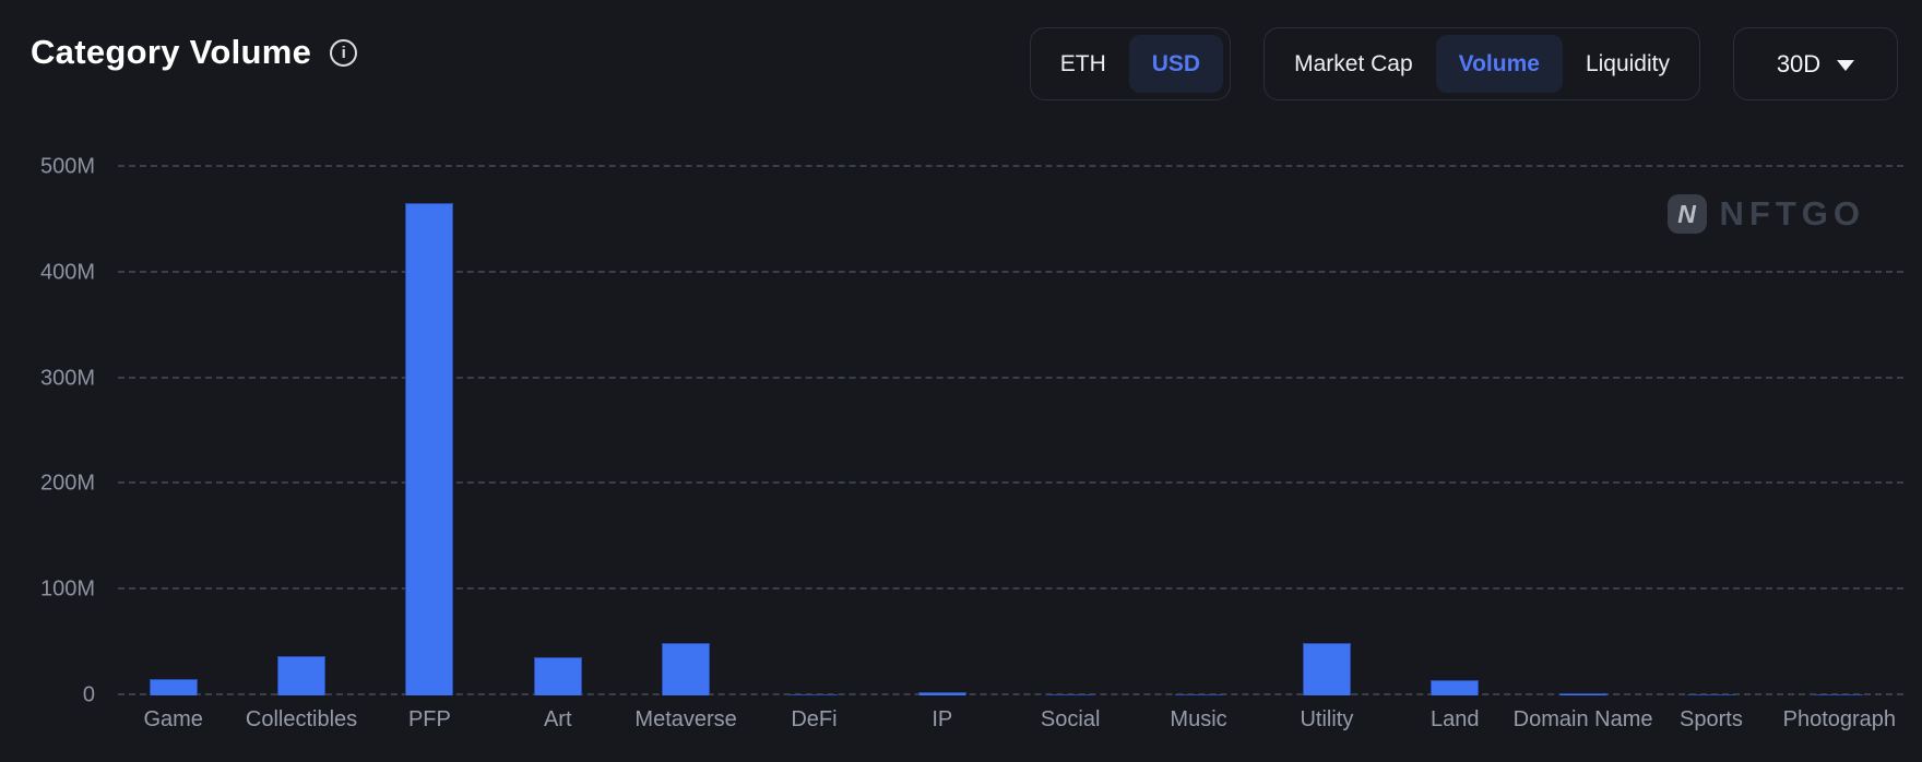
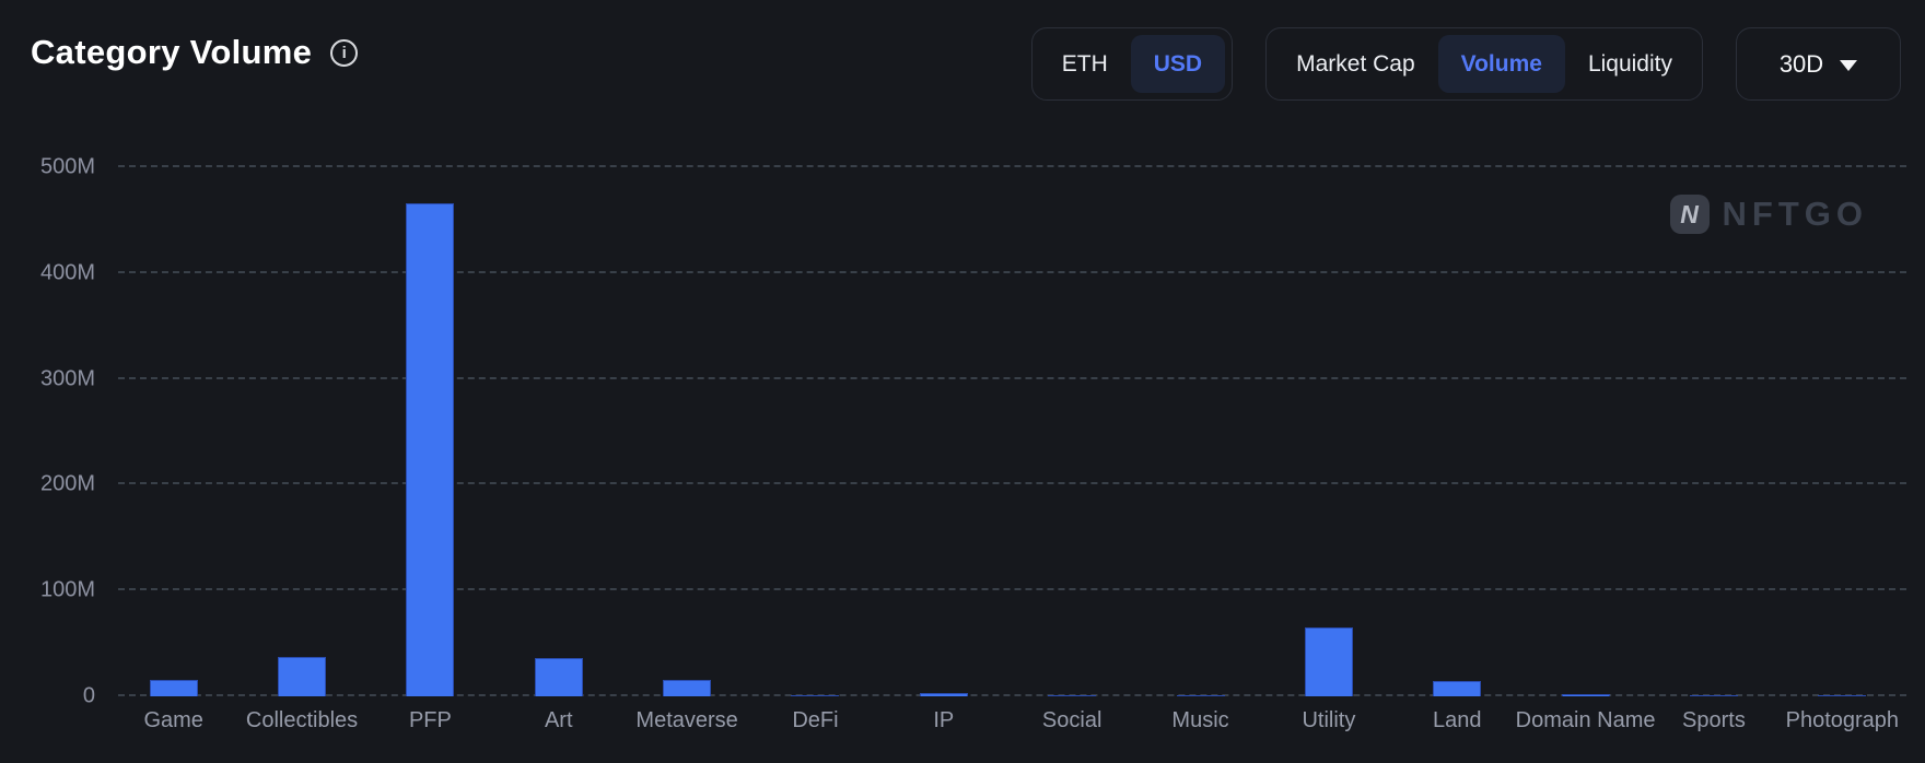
Metaverse: 50M -> 20M
Utility: 50M -> 60M
